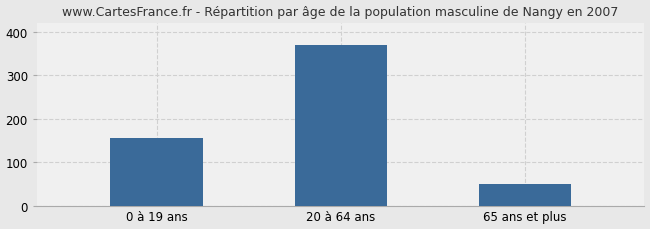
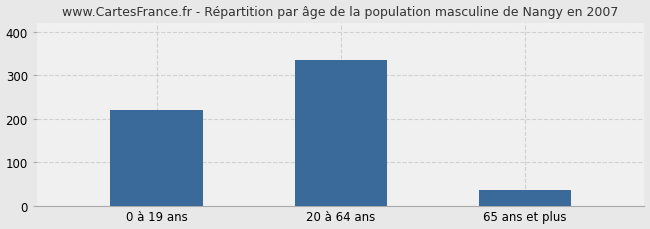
0 à 19 ans: 155 -> 220
20 à 64 ans: 370 -> 335
65 ans et plus: 50 -> 35
